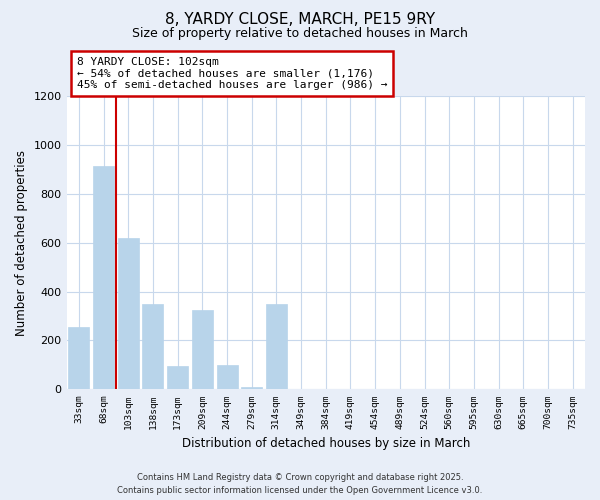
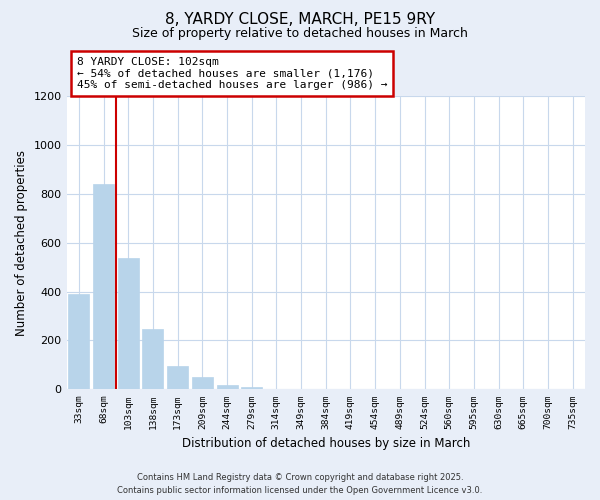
33sqm: 255 -> 390
68sqm: 915 -> 840
103sqm: 620 -> 535
138sqm: 350 -> 248
209sqm: 325 -> 50
244sqm: 100 -> 18
314sqm: 350 -> 3
